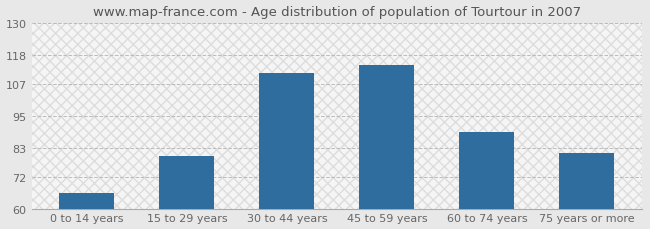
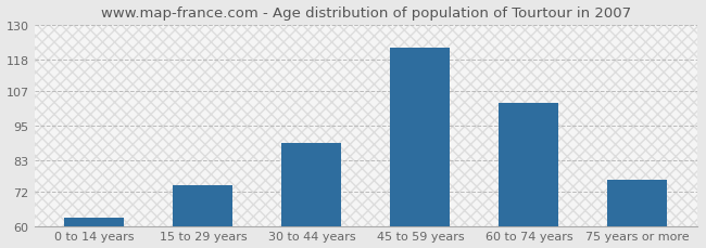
0 to 14 years: 66 -> 63
15 to 29 years: 80 -> 74
30 to 44 years: 111 -> 89
45 to 59 years: 114 -> 122
60 to 74 years: 89 -> 103
75 years or more: 81 -> 76
